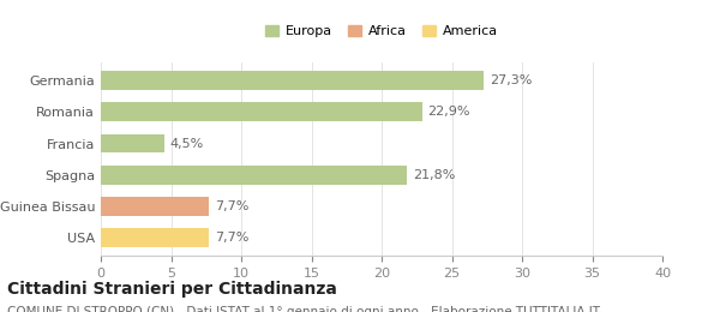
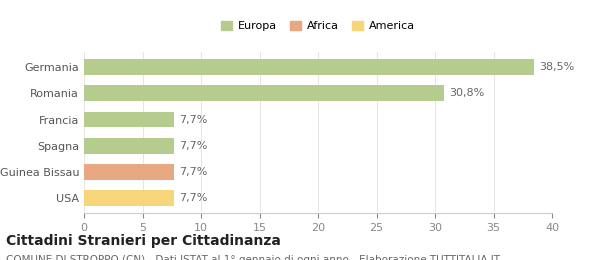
Germania: 27,3% -> 38,5%
Romania: 22,9% -> 30,8%
Francia: 4,5% -> 7,7%
Spagna: 21,8% -> 7,7%
